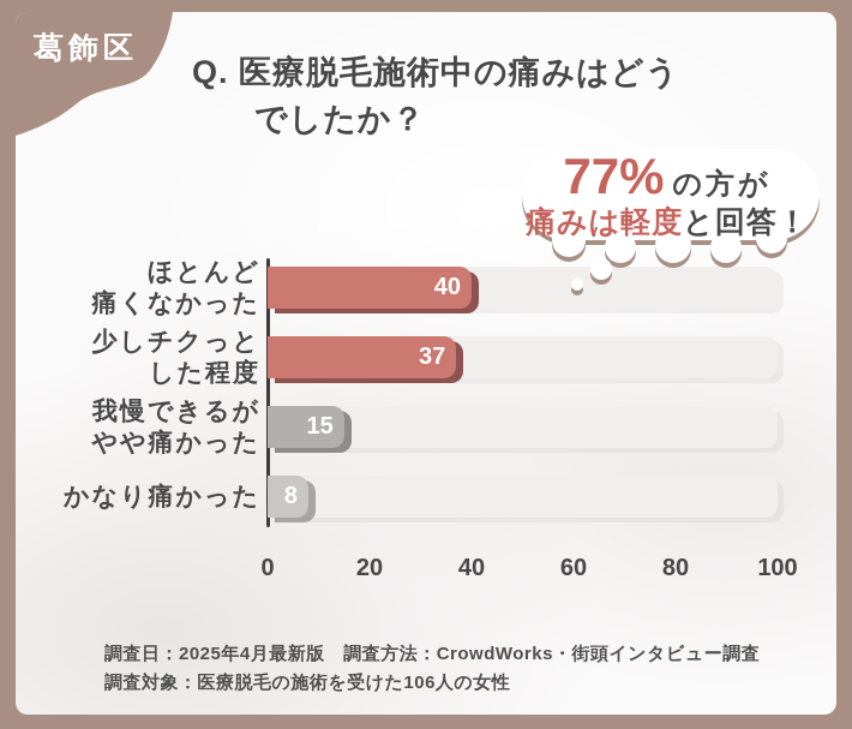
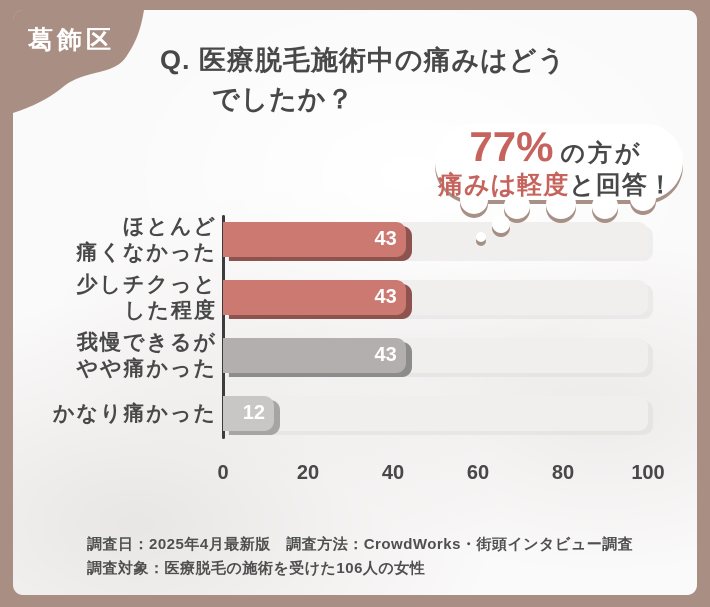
ほとんど痛くなかった: 40 -> 43
少しチクっとした程度: 37 -> 43
我慢できるがやや痛かった: 15 -> 43
かなり痛かった: 8 -> 12
